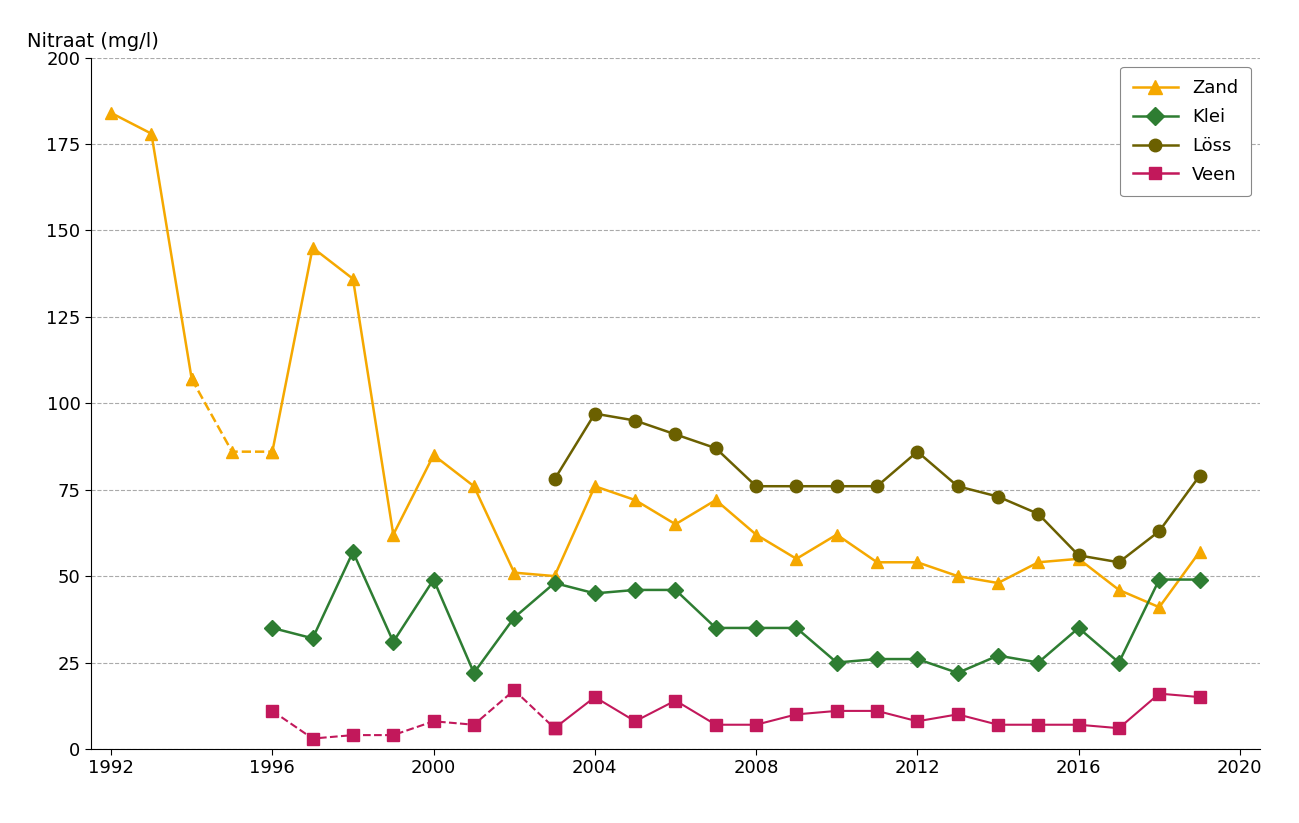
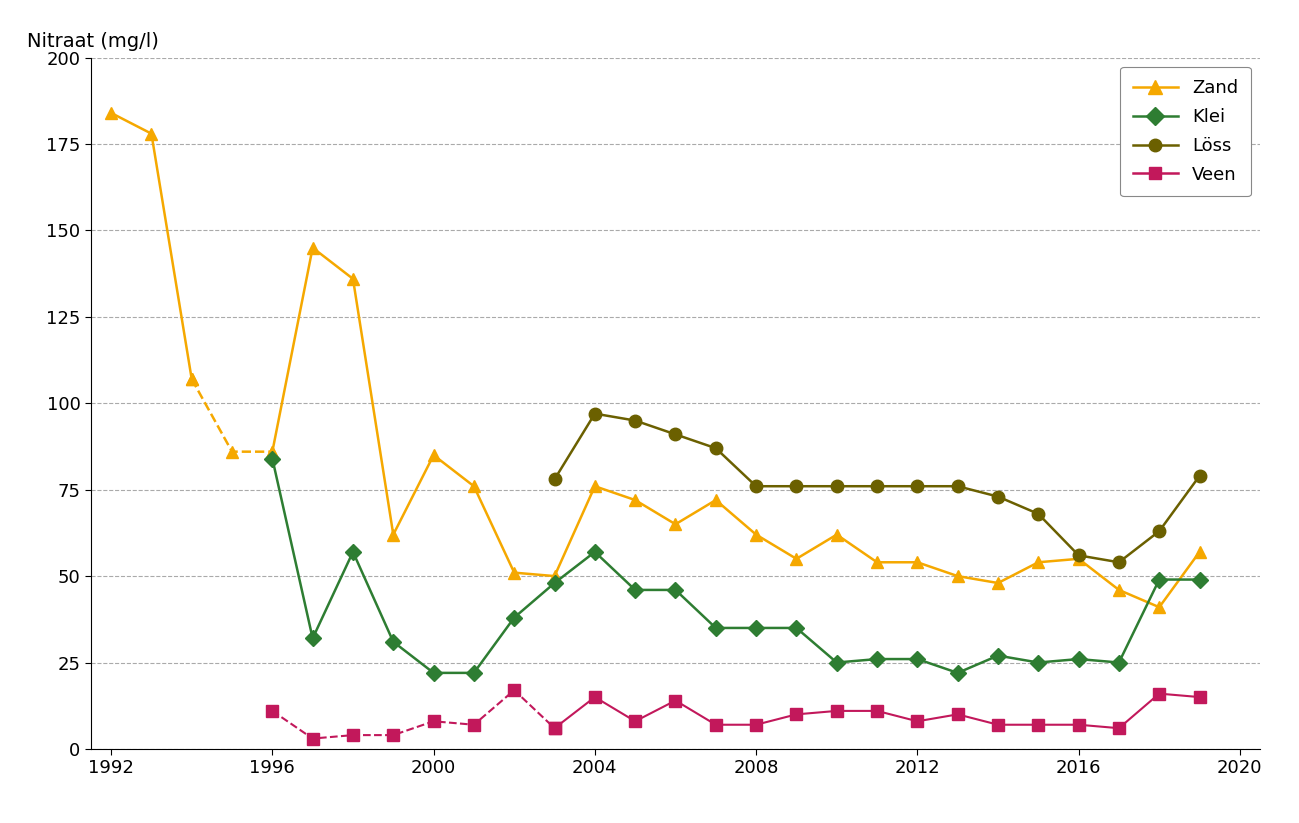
Klei/1996: 35 -> 84
Klei/2000: 49 -> 22
Klei/2004: 45 -> 57
Löss/2012: 86 -> 76
Klei/2016: 35 -> 26
